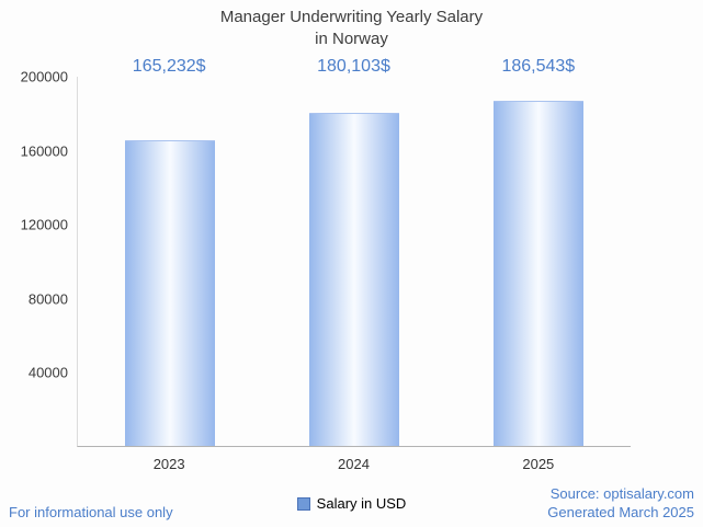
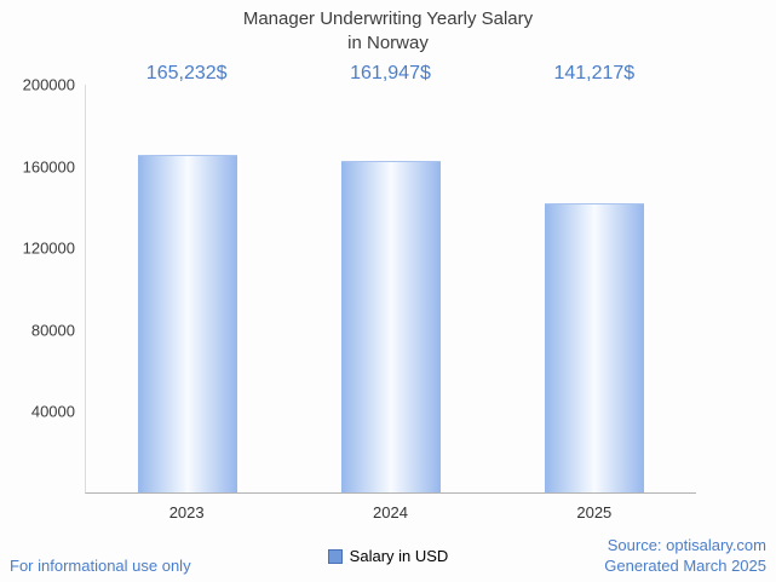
2024: 180,103 -> 161,947
2025: 186,543 -> 141,217
